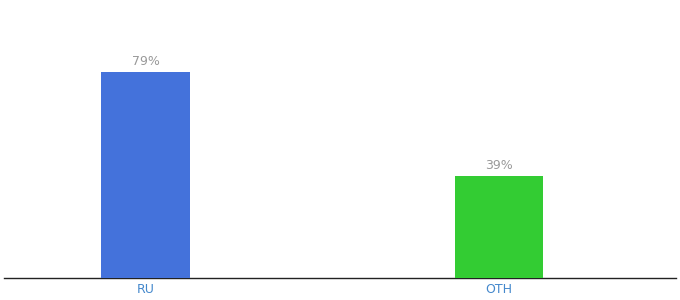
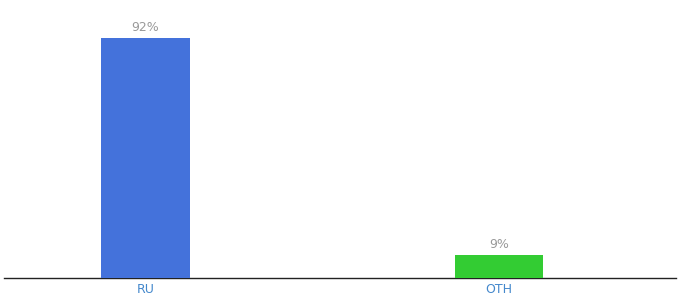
RU: 79% -> 92%
OTH: 39% -> 9%
